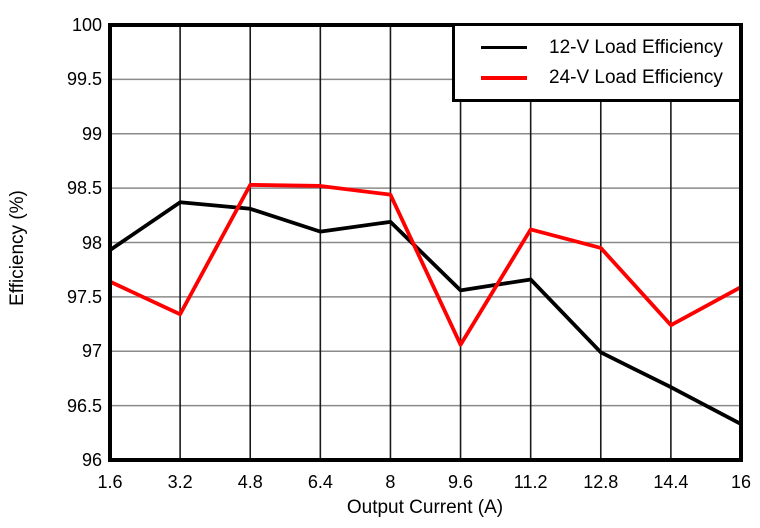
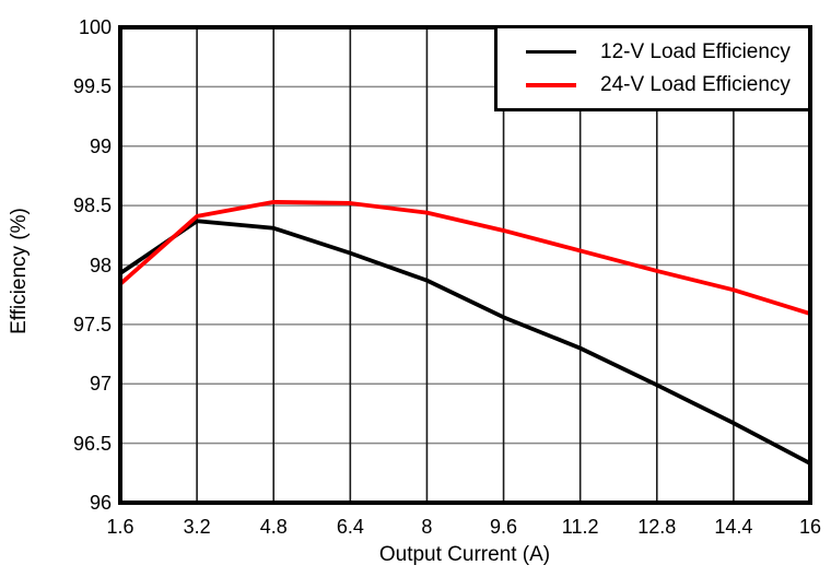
24-V Load Efficiency/1.6: 97.64 -> 97.84
24-V Load Efficiency/3.2: 97.34 -> 98.41
12-V Load Efficiency/8: 98.19 -> 97.87
24-V Load Efficiency/9.6: 97.06 -> 98.29
12-V Load Efficiency/11.2: 97.66 -> 97.30
24-V Load Efficiency/14.4: 97.24 -> 97.79
